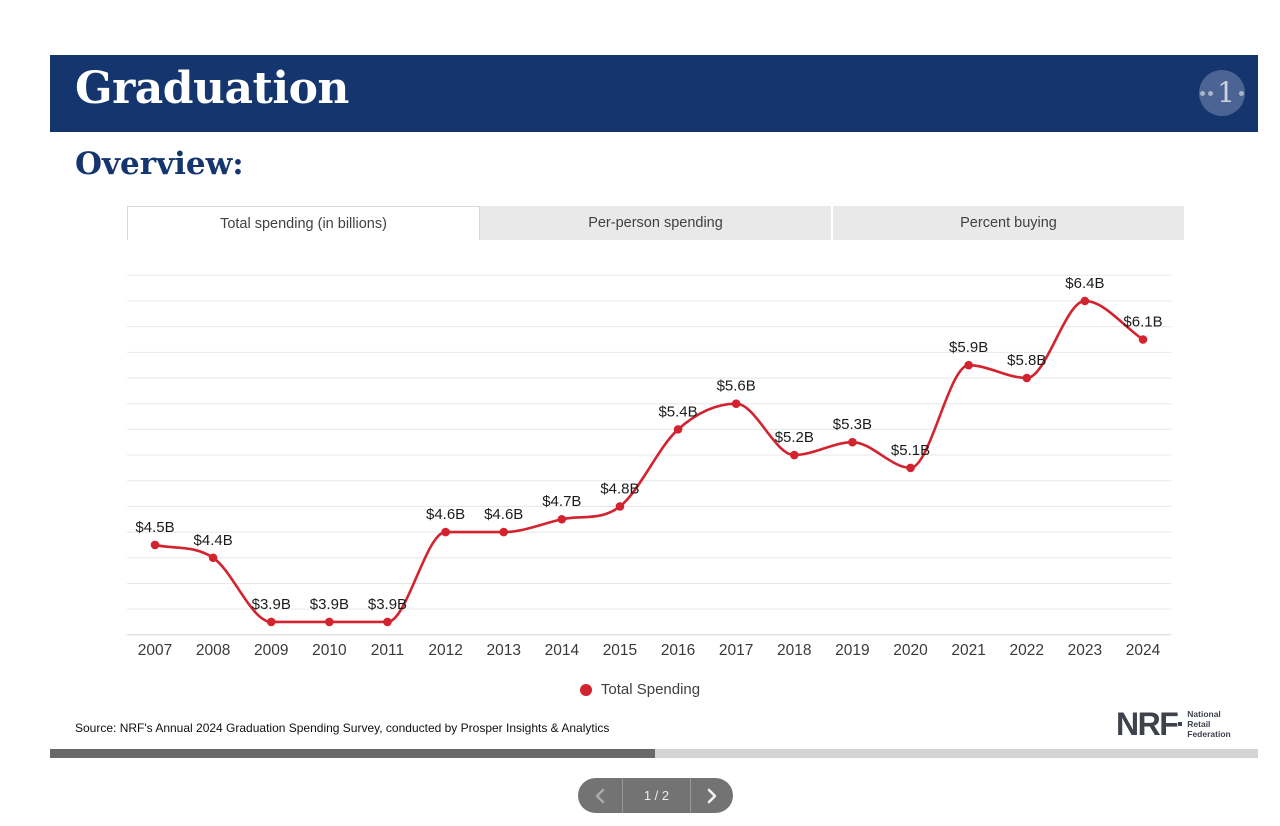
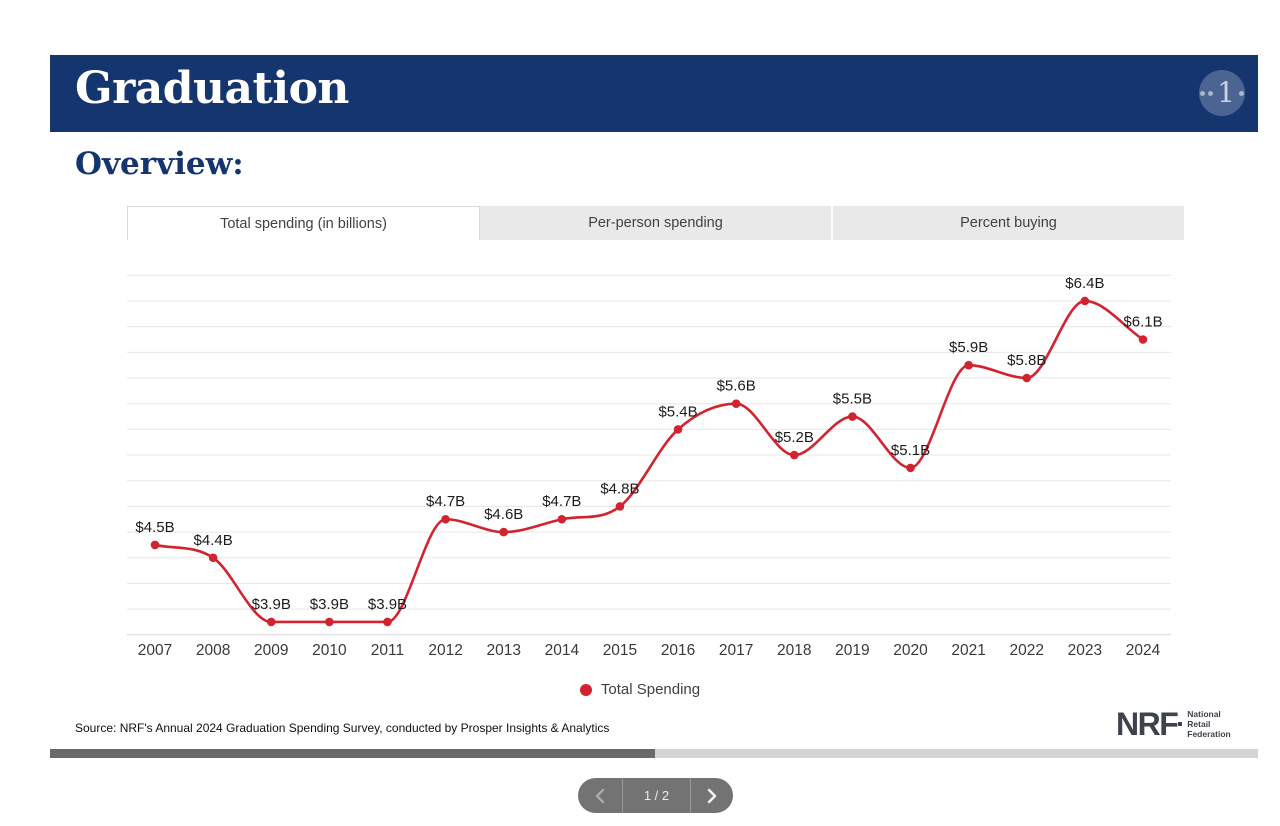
2012: $4.6B -> $4.7B
2019: $5.3B -> $5.5B
